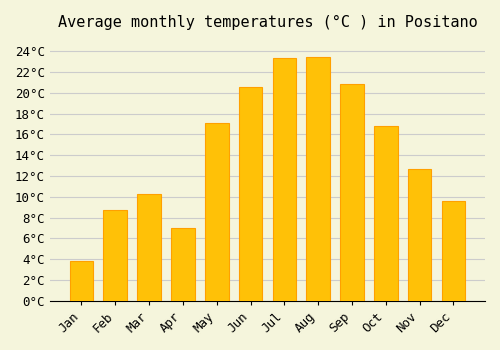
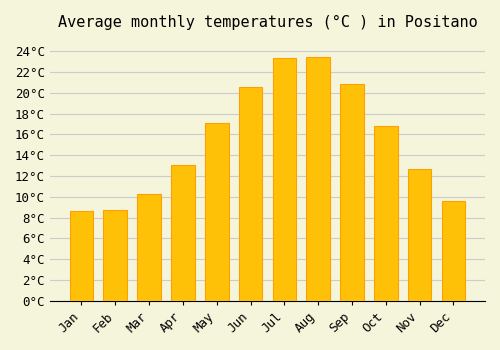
Jan: 3.8°C -> 8.6°C
Apr: 7.0°C -> 13.1°C
